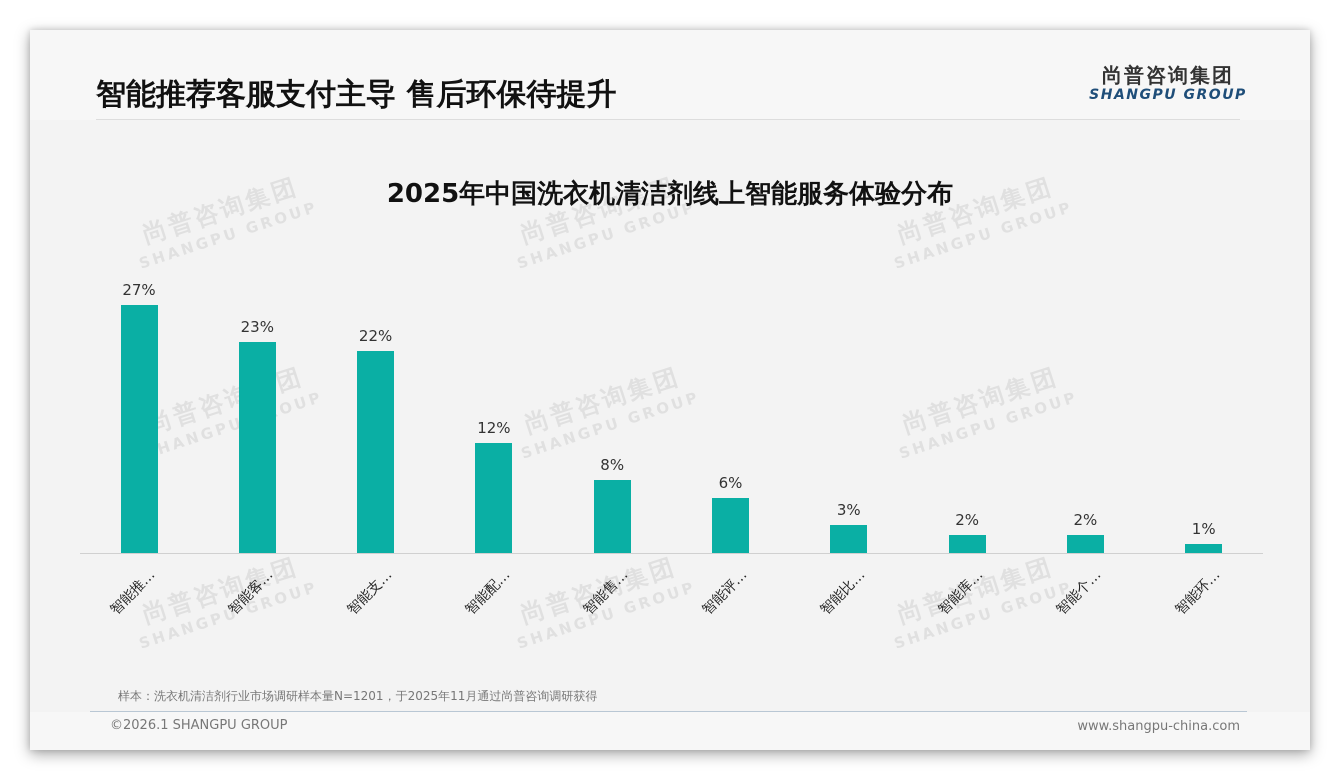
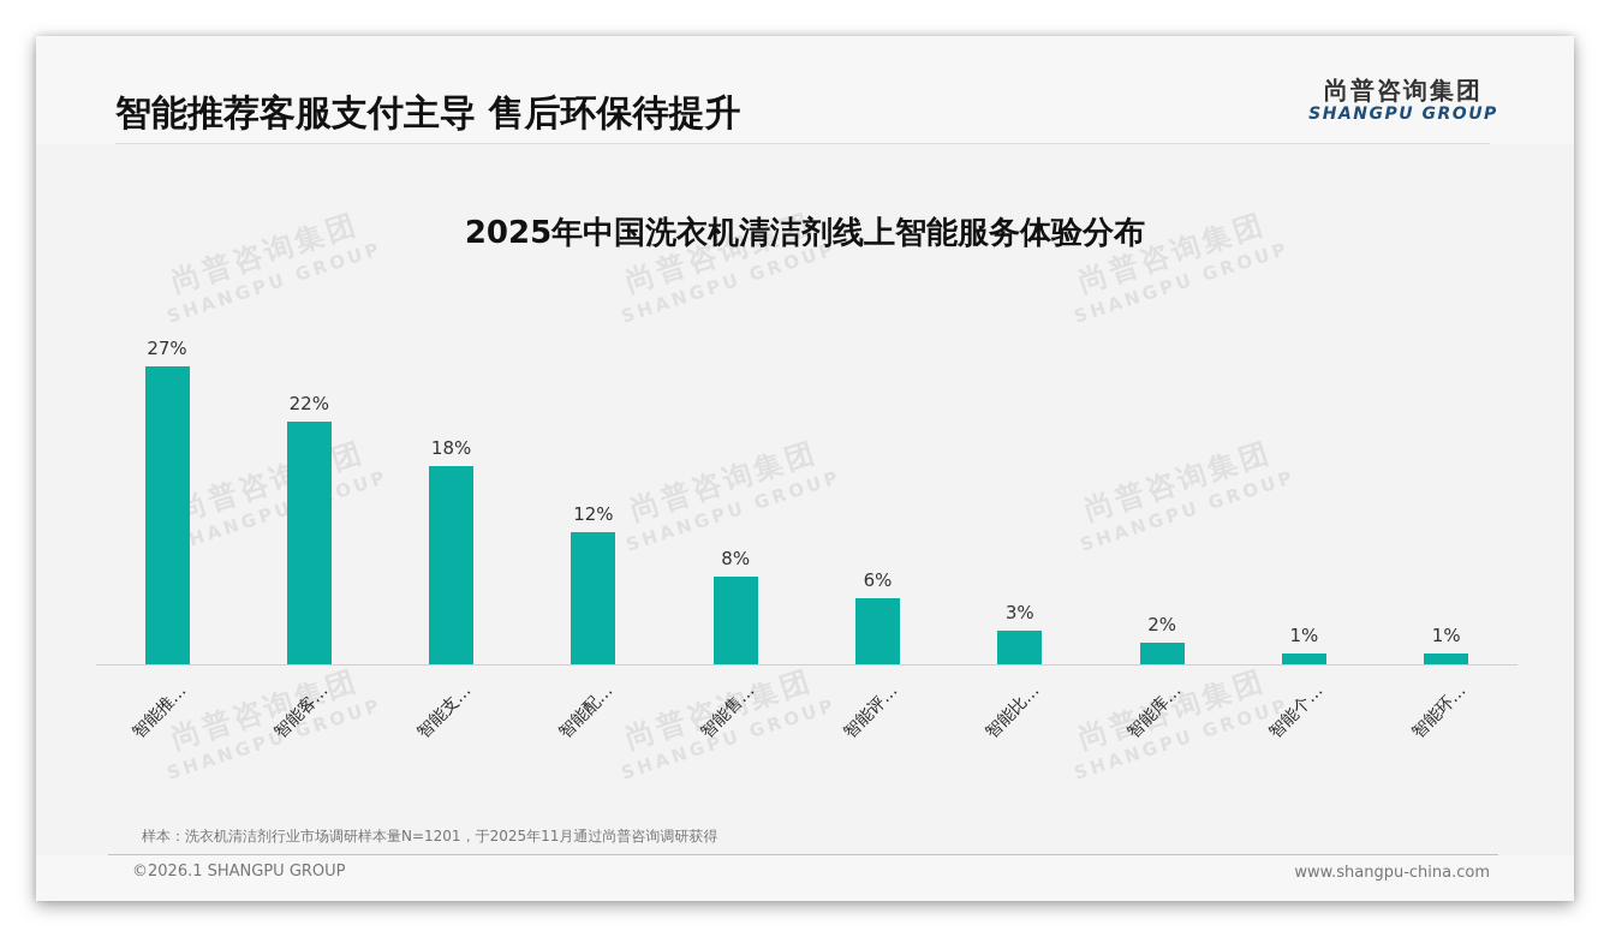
智能客…: 23% -> 22%
智能支…: 22% -> 18%
智能个…: 2% -> 1%
